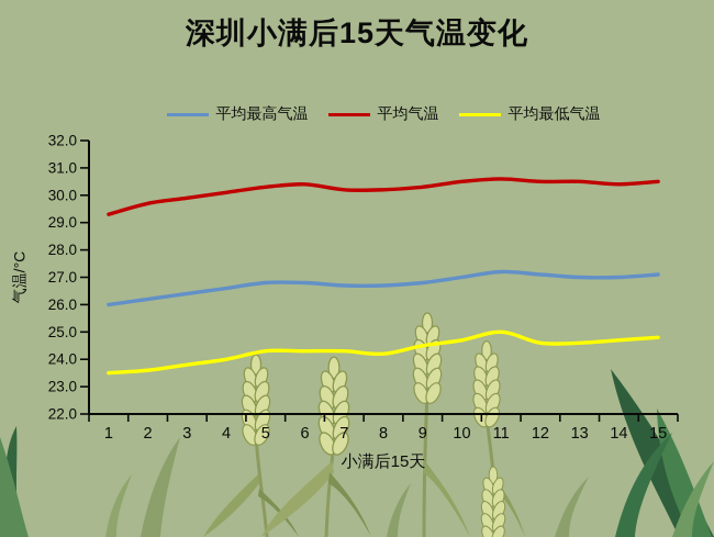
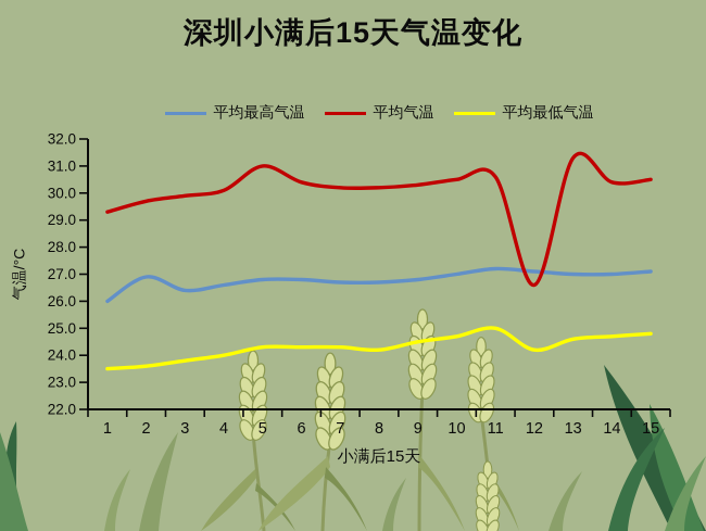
平均最高气温/2: 26.2 -> 26.9
平均气温/5: 30.3 -> 31.0
平均气温/12: 30.5 -> 26.6
平均最低气温/12: 24.6 -> 24.2
平均气温/13: 30.5 -> 31.3
